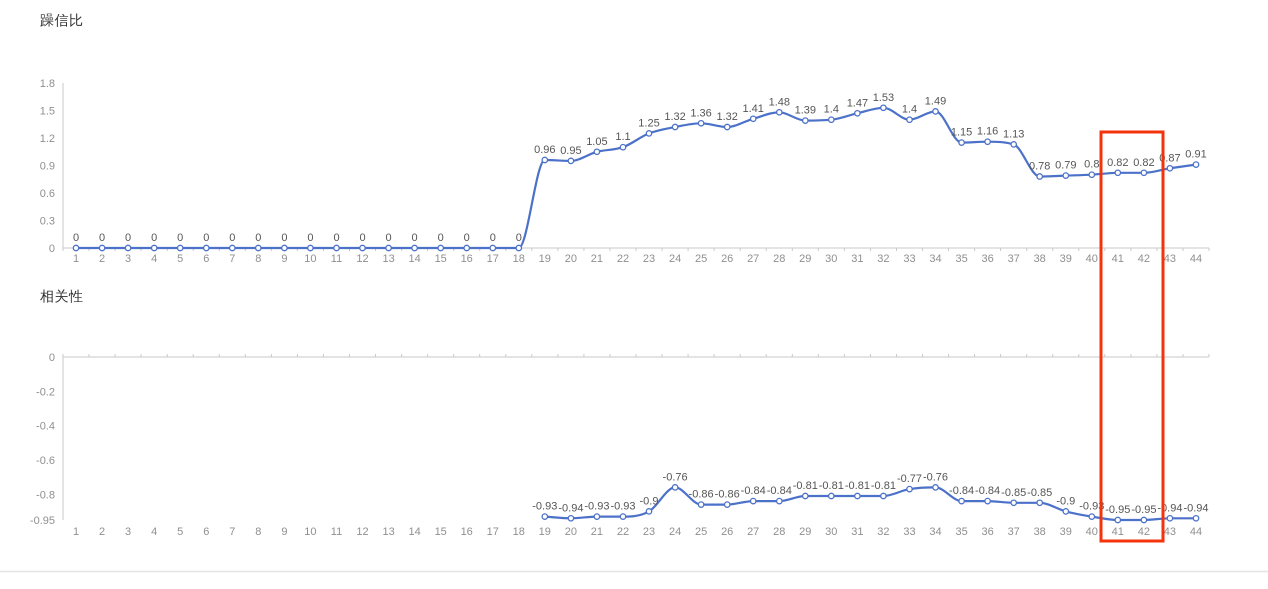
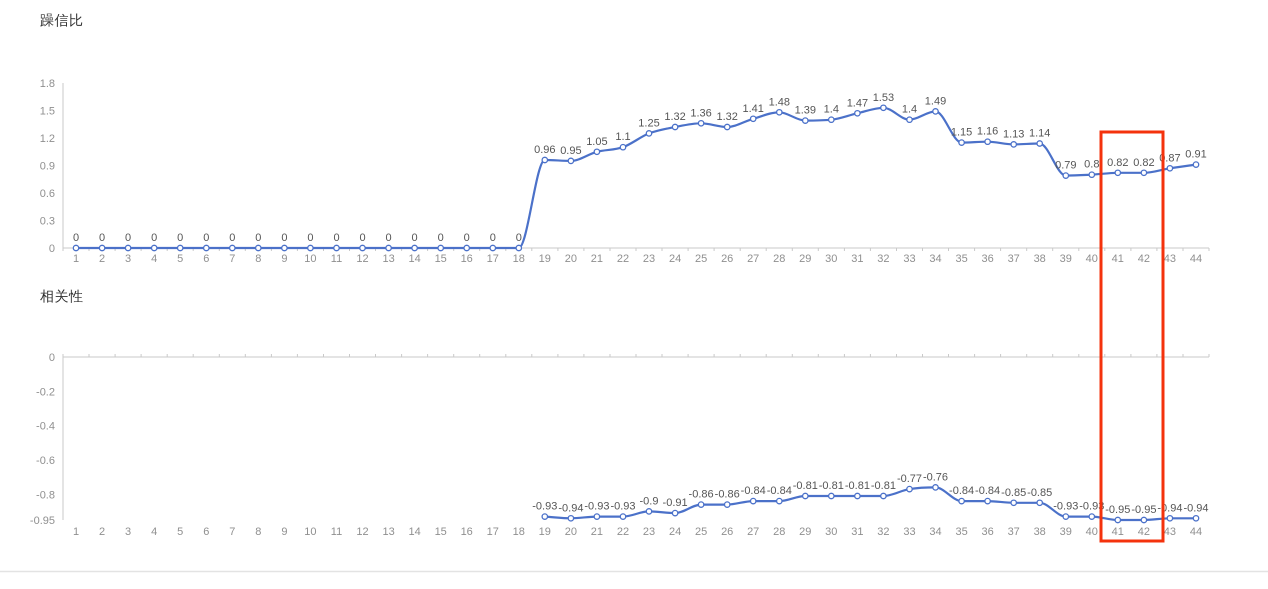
躁信比/38: 0.78 -> 1.14
相关性/24: -0.76 -> -0.91
相关性/39: -0.9 -> -0.93
